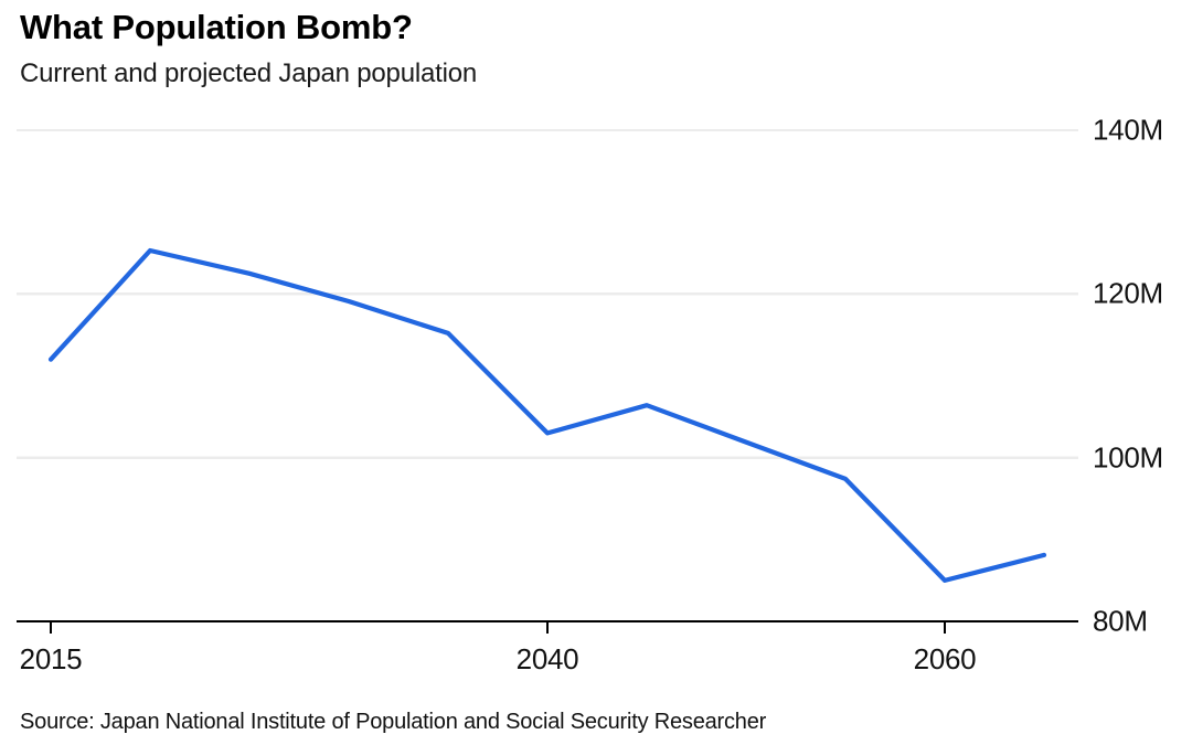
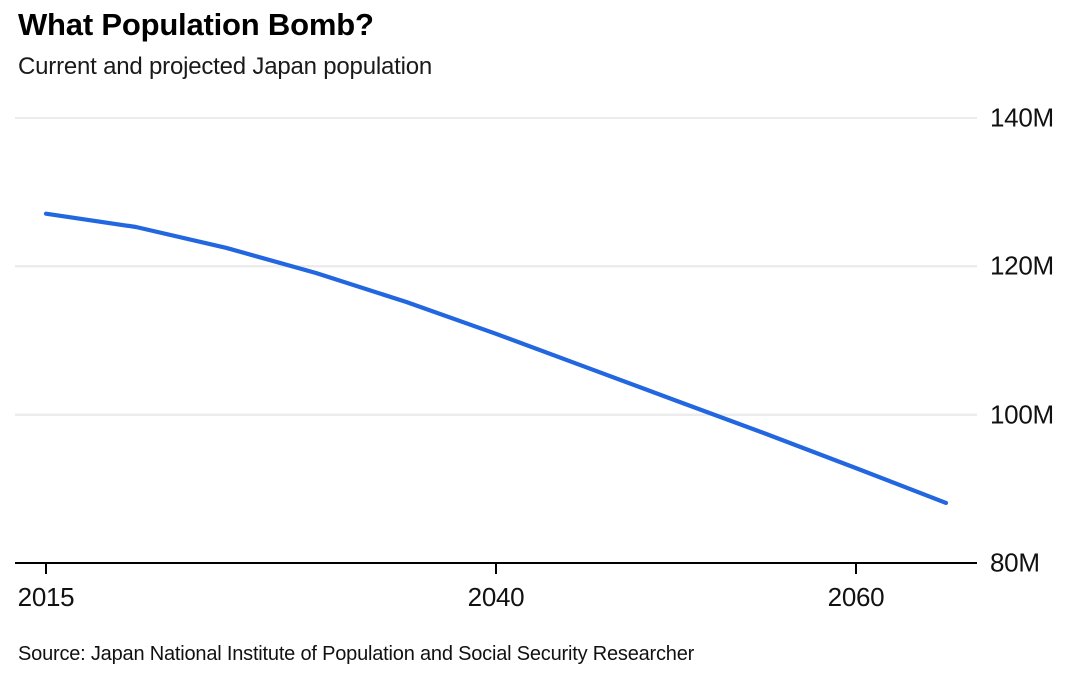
2015: 112M -> 127M
2040: 103M -> 111M
2060: 85M -> 93M
